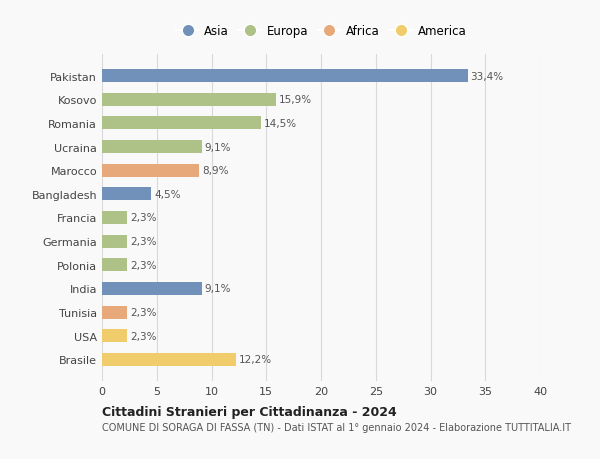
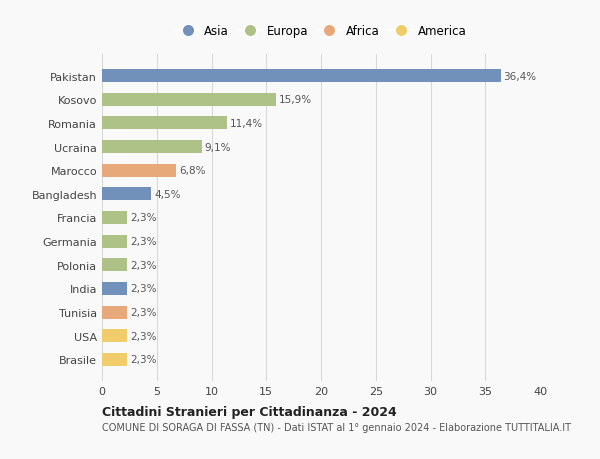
Pakistan: 33,4% -> 36,4%
Romania: 14,5% -> 11,4%
Marocco: 8,9% -> 6,8%
India: 9,1% -> 2,3%
Brasile: 12,2% -> 2,3%
